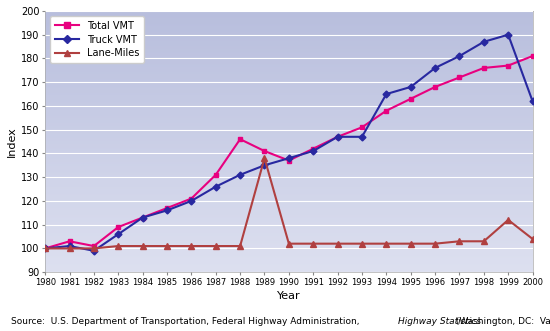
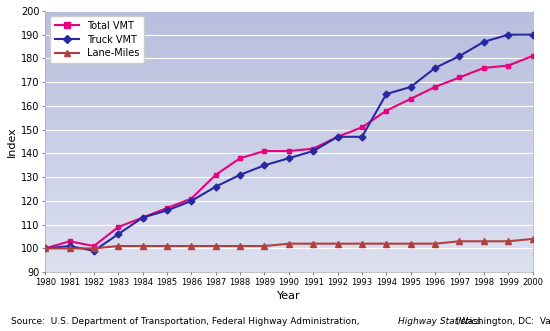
Total VMT/1988: 146 -> 138
Lane-Miles/1989: 138 -> 101
Total VMT/1990: 137 -> 141
Lane-Miles/1999: 112 -> 103
Truck VMT/2000: 162 -> 190
